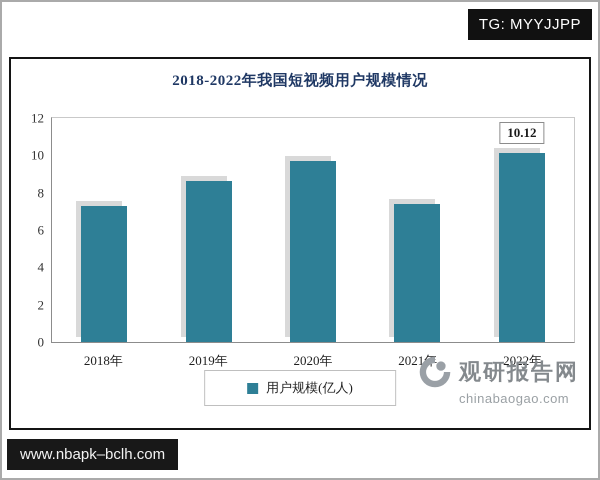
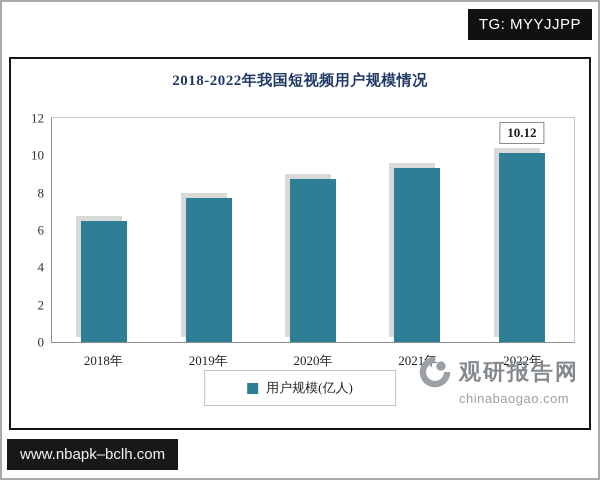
2018年: 7.3 -> 6.5
2019年: 8.6 -> 7.7
2020年: 9.7 -> 8.7
2021年: 7.4 -> 9.3
